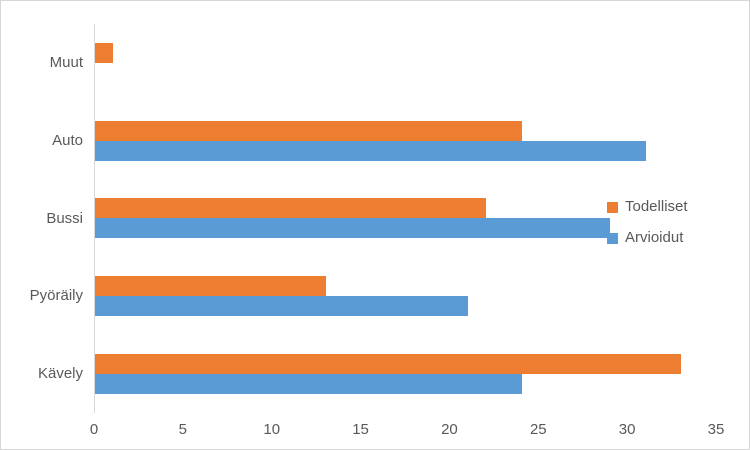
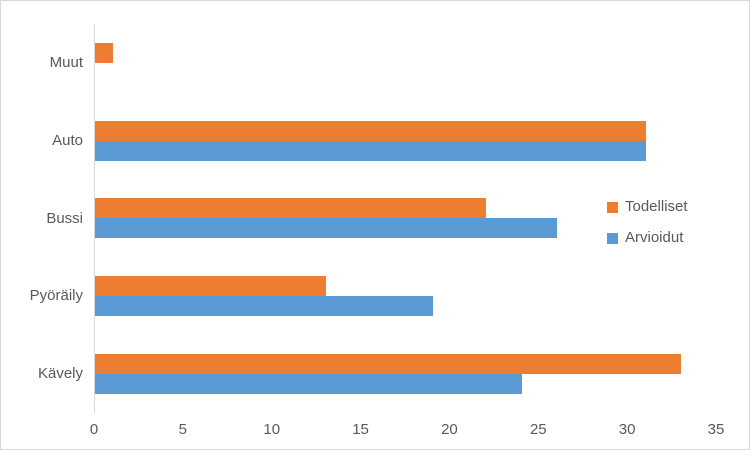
Todelliset/Auto: 24 -> 31
Arvioidut/Bussi: 29 -> 26
Arvioidut/Pyöräily: 21 -> 19
